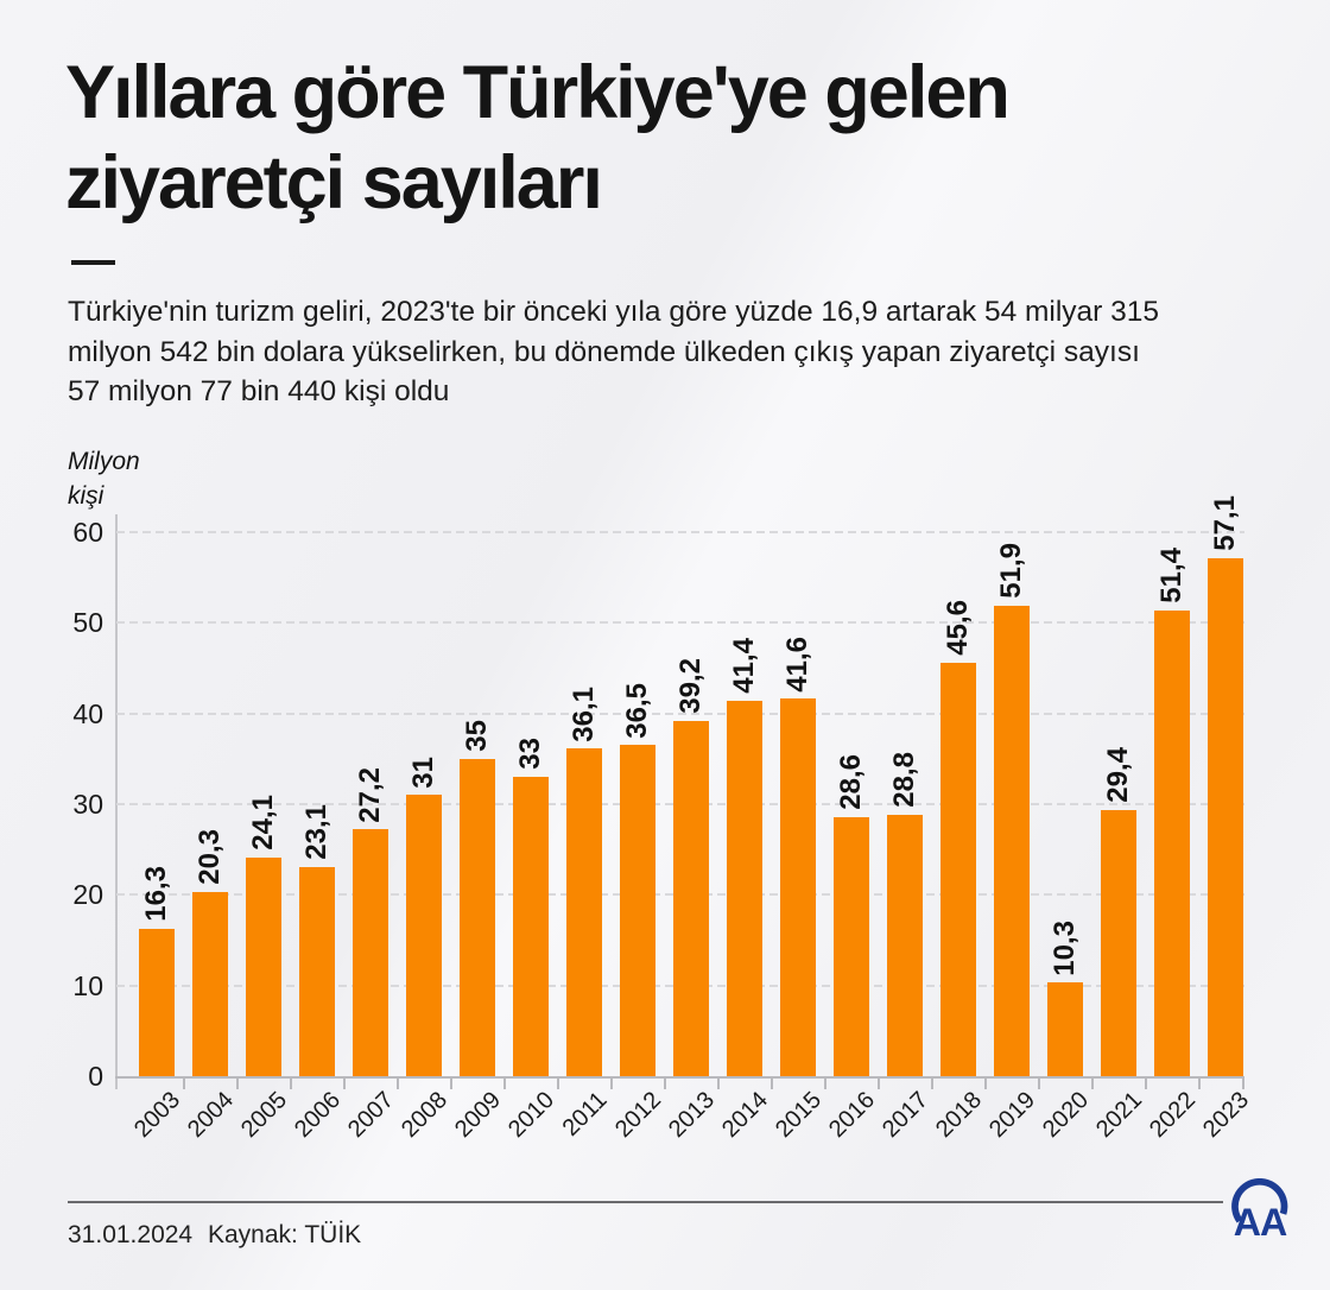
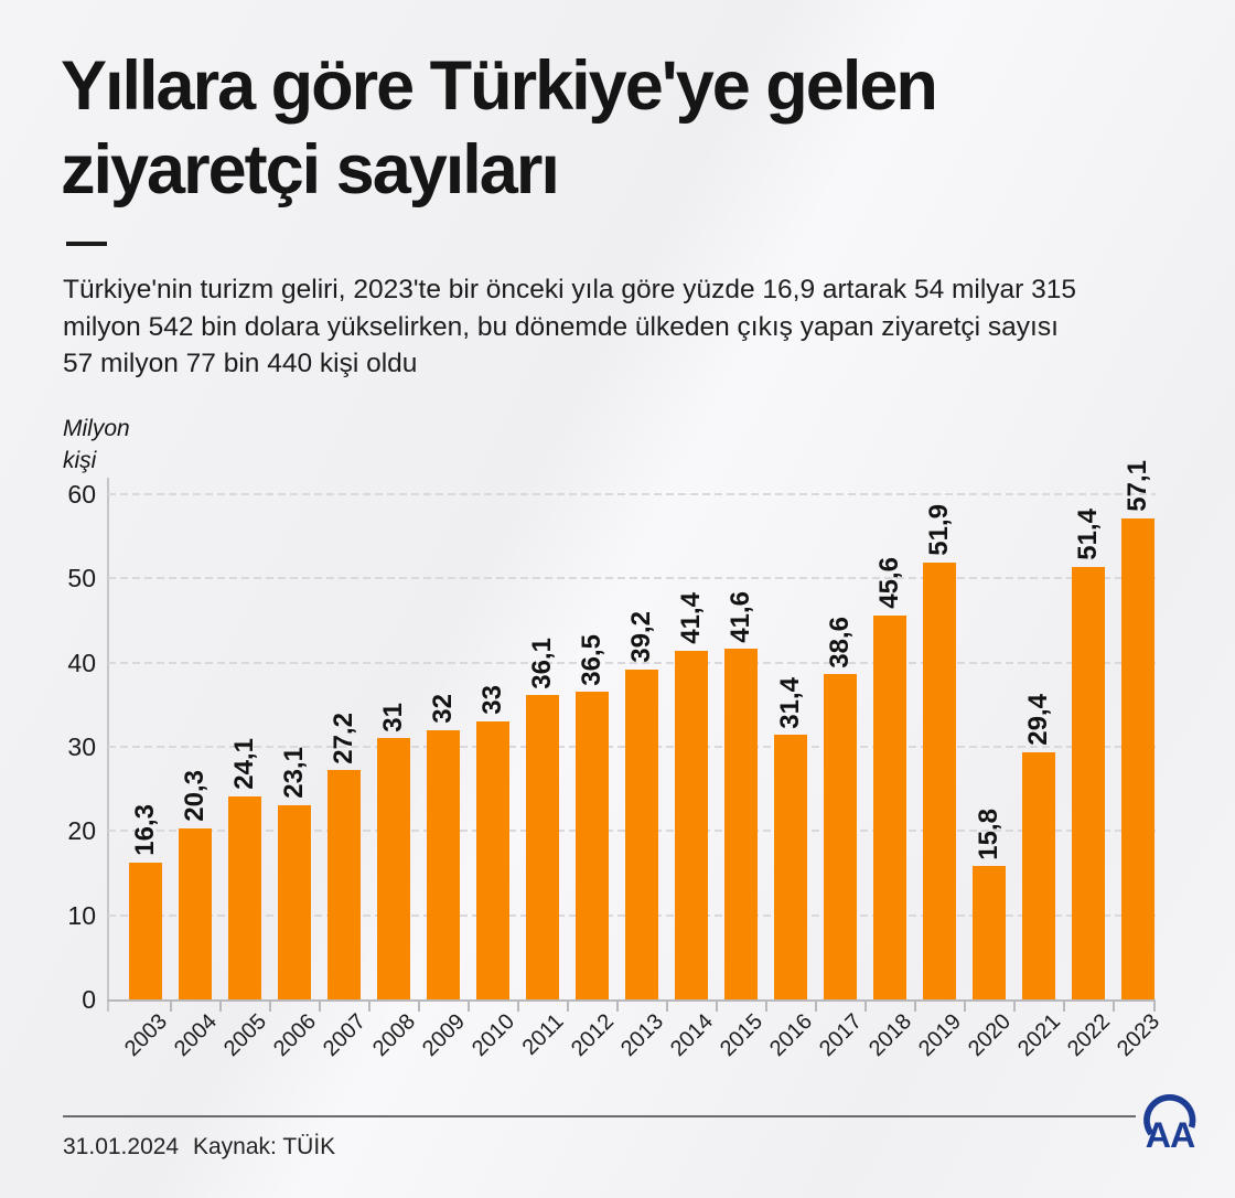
2009: 35 -> 32
2016: 28,6 -> 31,4
2017: 28,8 -> 38,6
2020: 10,3 -> 15,8
